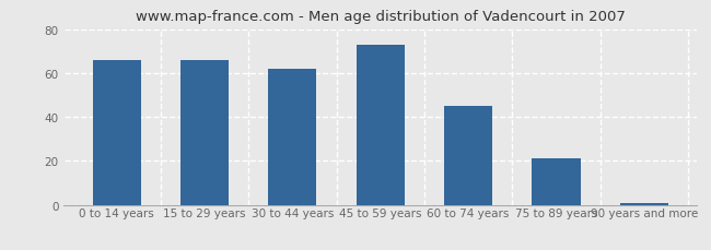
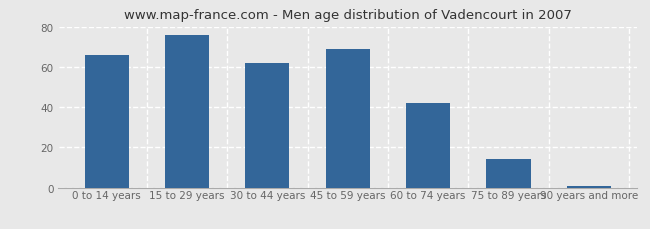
15 to 29 years: 66 -> 76
45 to 59 years: 73 -> 69
60 to 74 years: 45 -> 42
75 to 89 years: 21 -> 14
